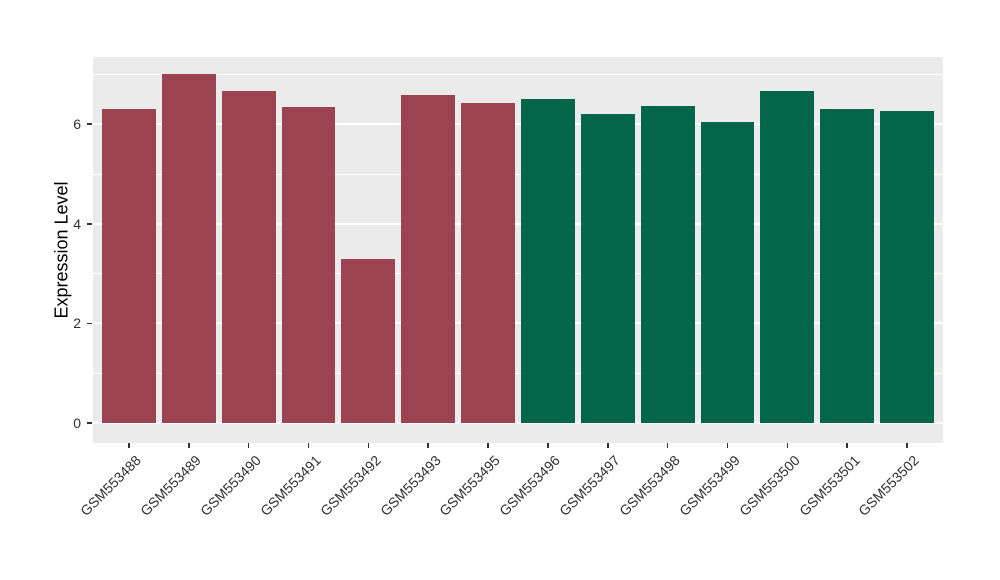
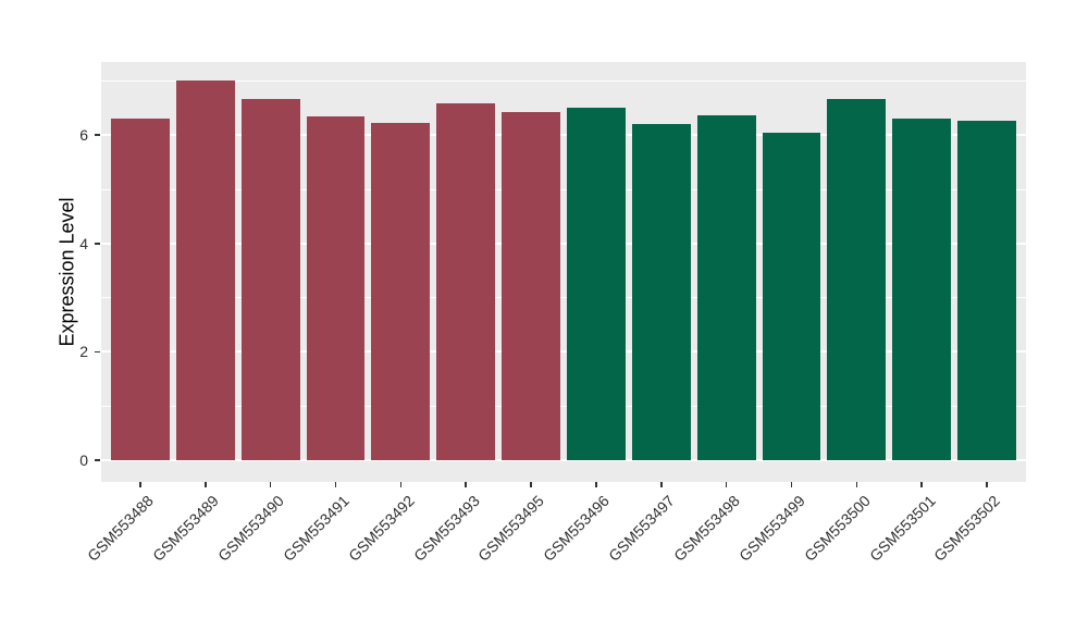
GSM553492: 3.3 -> 6.2
